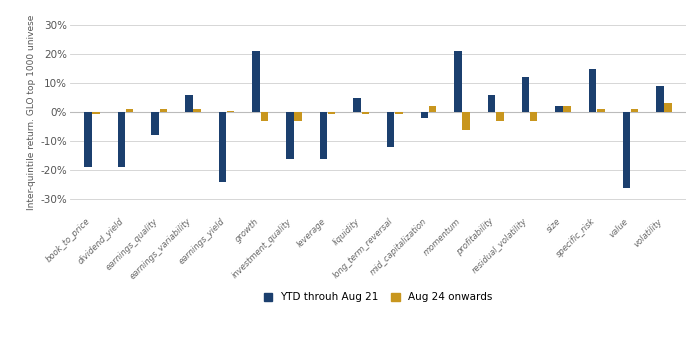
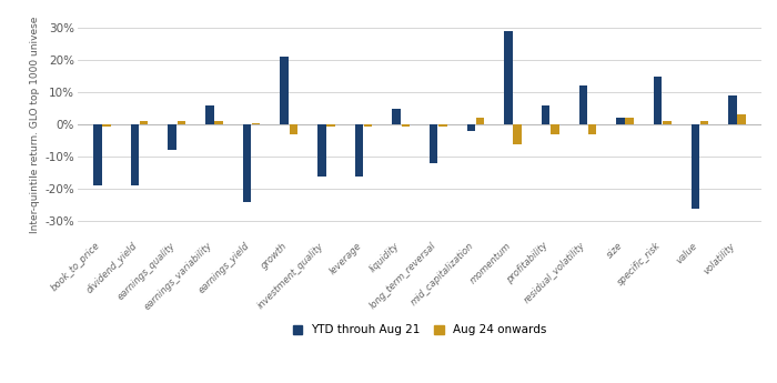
Aug 24 onwards/investment_quality: -3.0% -> -0.5%
YTD throuh Aug 21/momentum: 21% -> 29%
